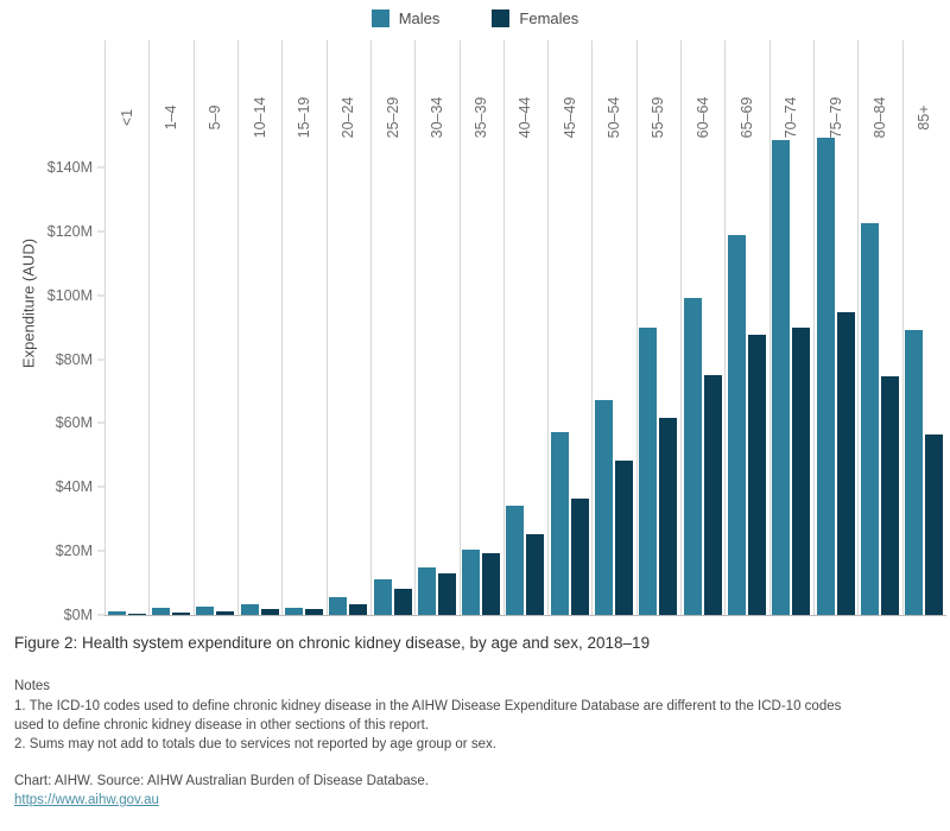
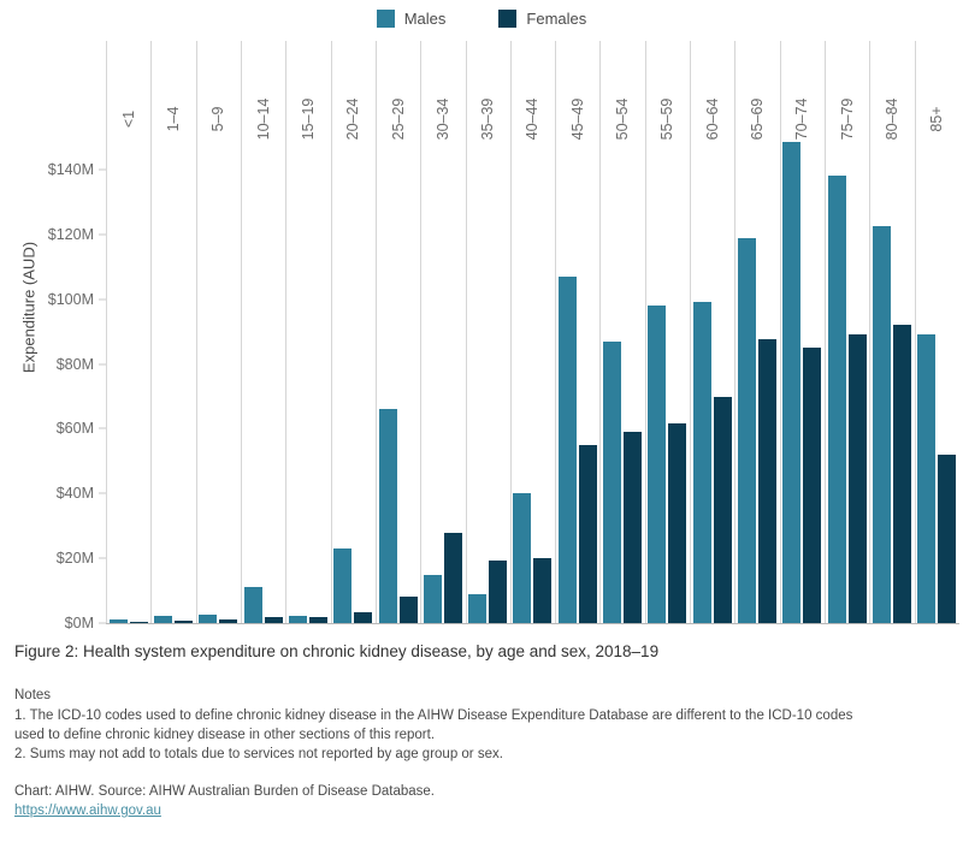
Males/10–14: $3M -> $11M
Males/20–24: $5M -> $23M
Males/25–29: $11M -> $66M
Females/30–34: $13M -> $28M
Males/35–39: $20M -> $9M
Males/40–44: $34M -> $40M
Females/40–44: $25M -> $20M
Males/45–49: $57M -> $107M
Females/45–49: $36M -> $55M
Males/50–54: $67M -> $87M
Females/50–54: $48M -> $59M
Males/55–59: $90M -> $98M
Females/60–64: $75M -> $70M
Females/70–74: $90M -> $85M
Males/75–79: $149M -> $138M
Females/75–79: $95M -> $89M
Females/80–84: $74M -> $92M
Females/85+: $57M -> $52M
